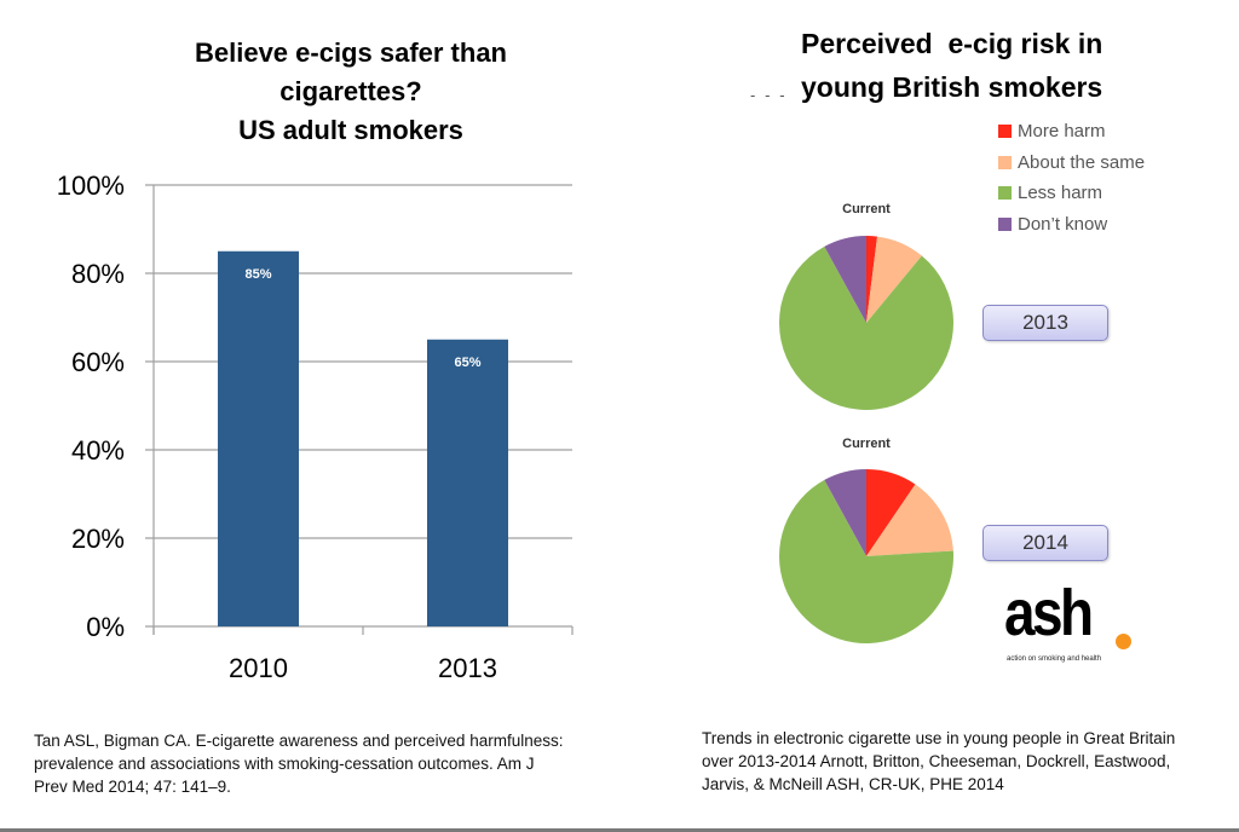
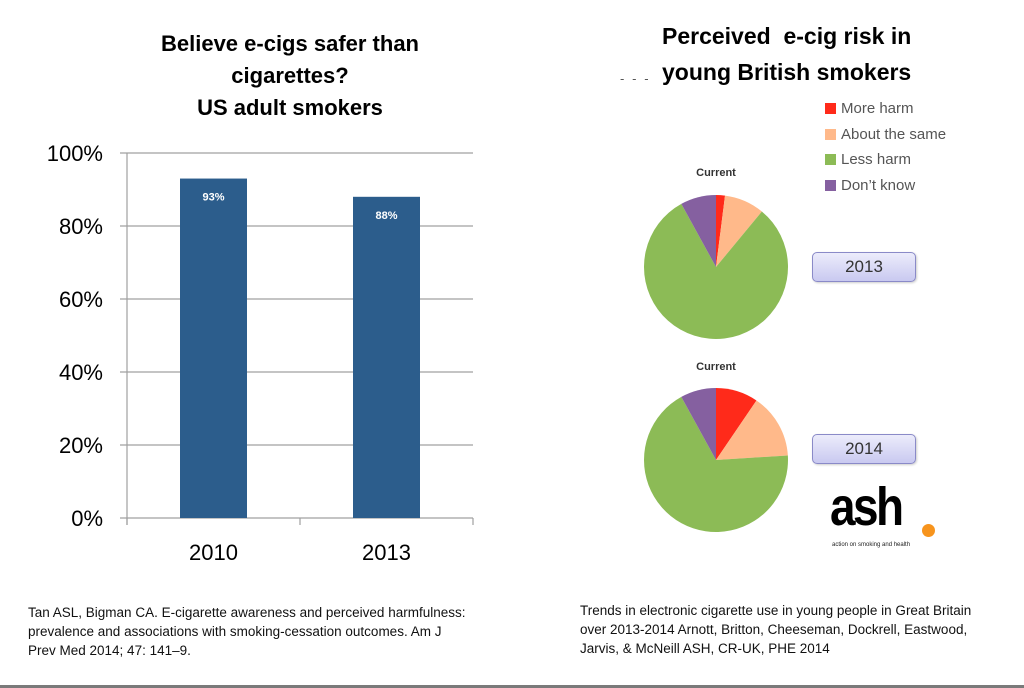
Believe e-cigs safer than cigarettes? US adult smokers/2010: 85% -> 93%
Believe e-cigs safer than cigarettes? US adult smokers/2013: 65% -> 88%
